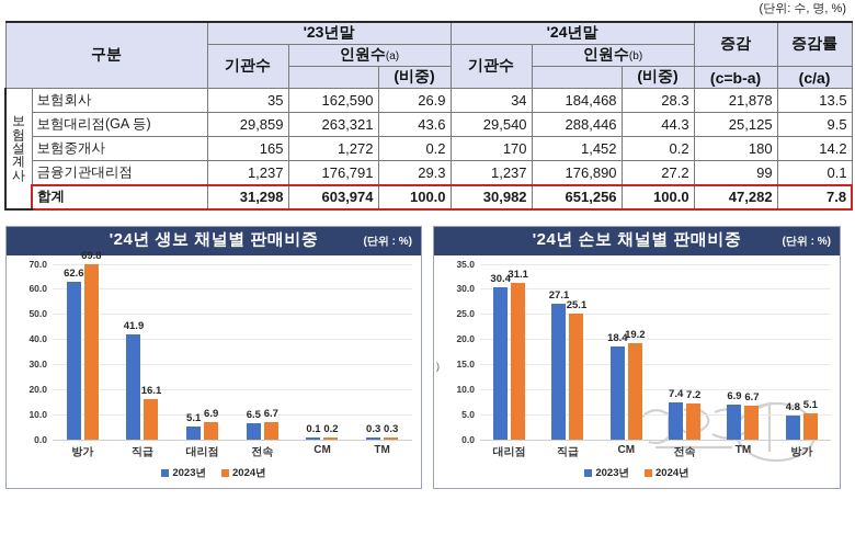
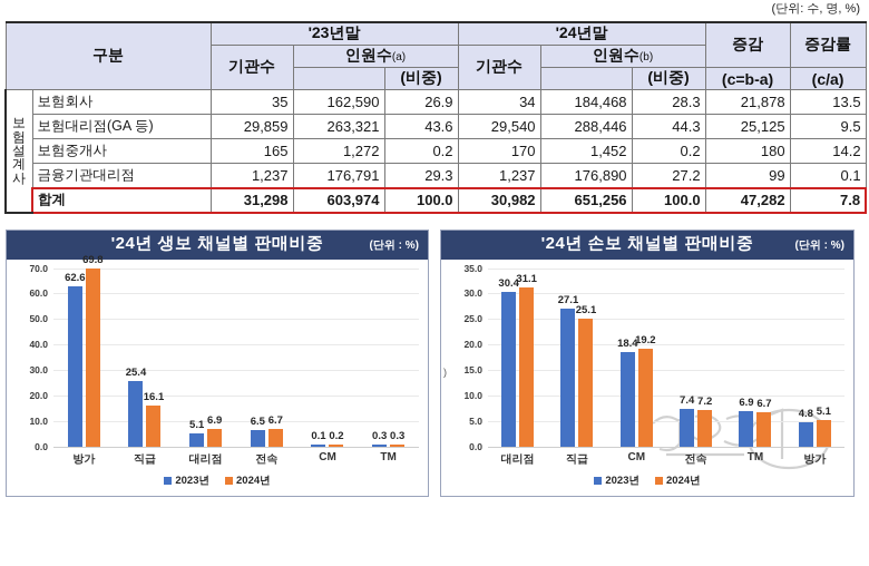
'24년 생보 채널별 판매비중/2023년/직급: 41.9 -> 25.4
